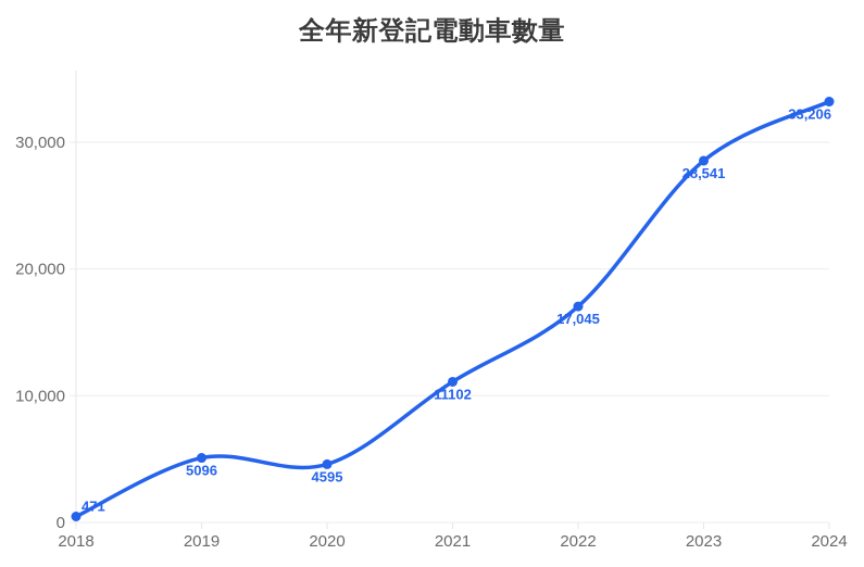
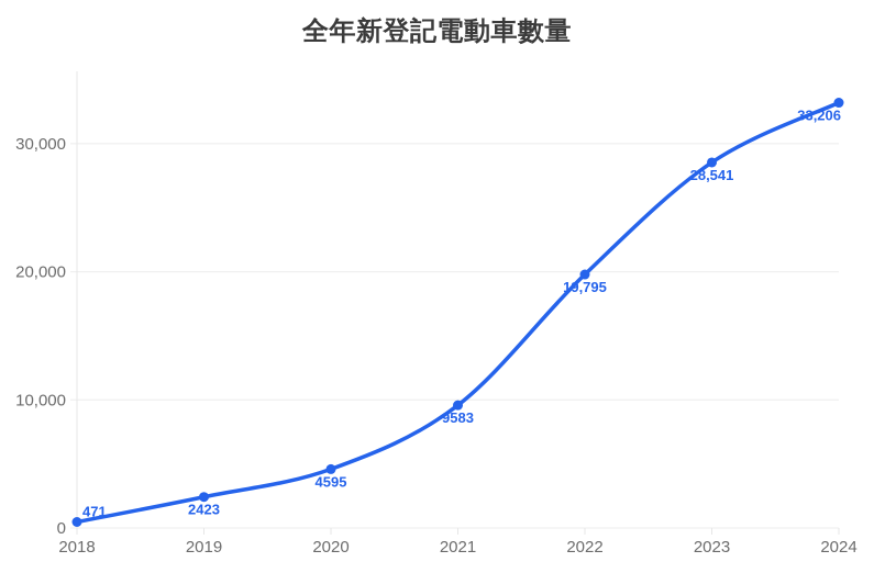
2019: 5096 -> 2423
2021: 11102 -> 9583
2022: 17,045 -> 19,795
